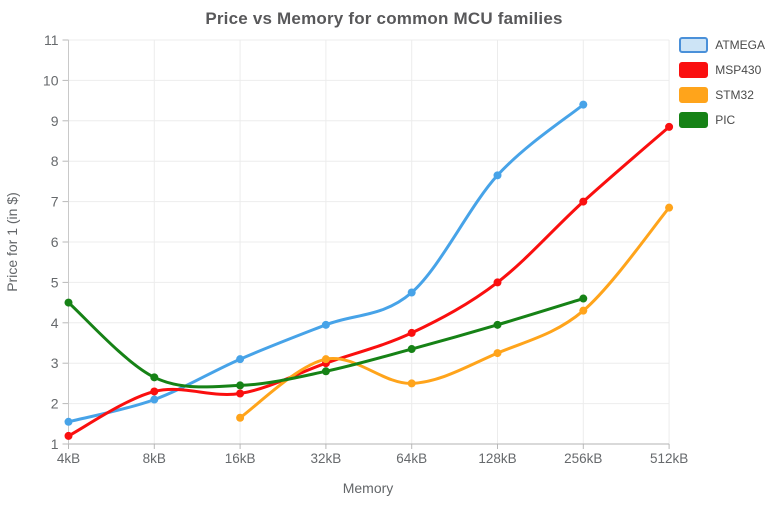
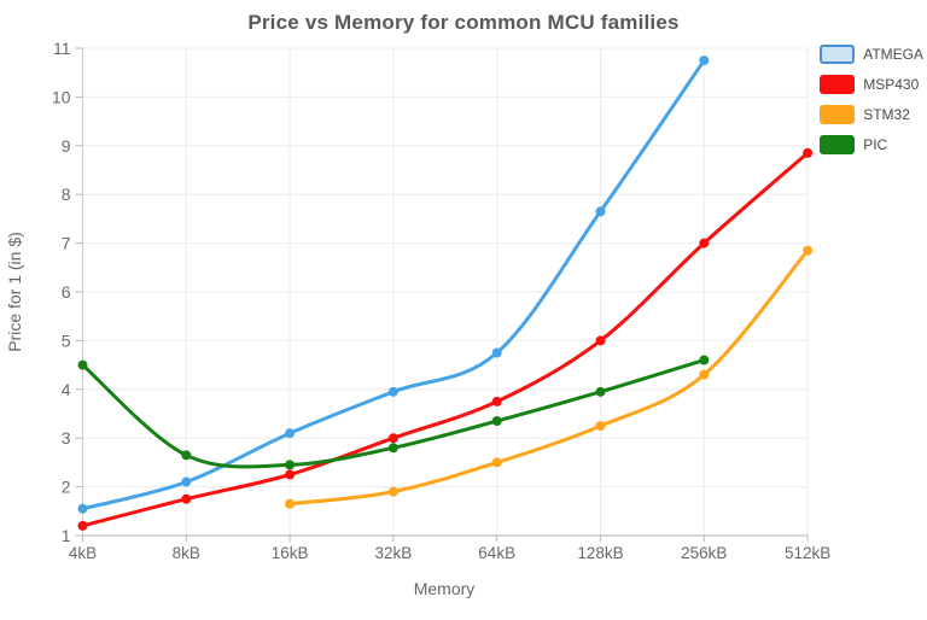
MSP430/8kB: 2.3 -> 1.8
STM32/32kB: 3.1 -> 1.9
ATMEGA/256kB: 9.4 -> 10.8
